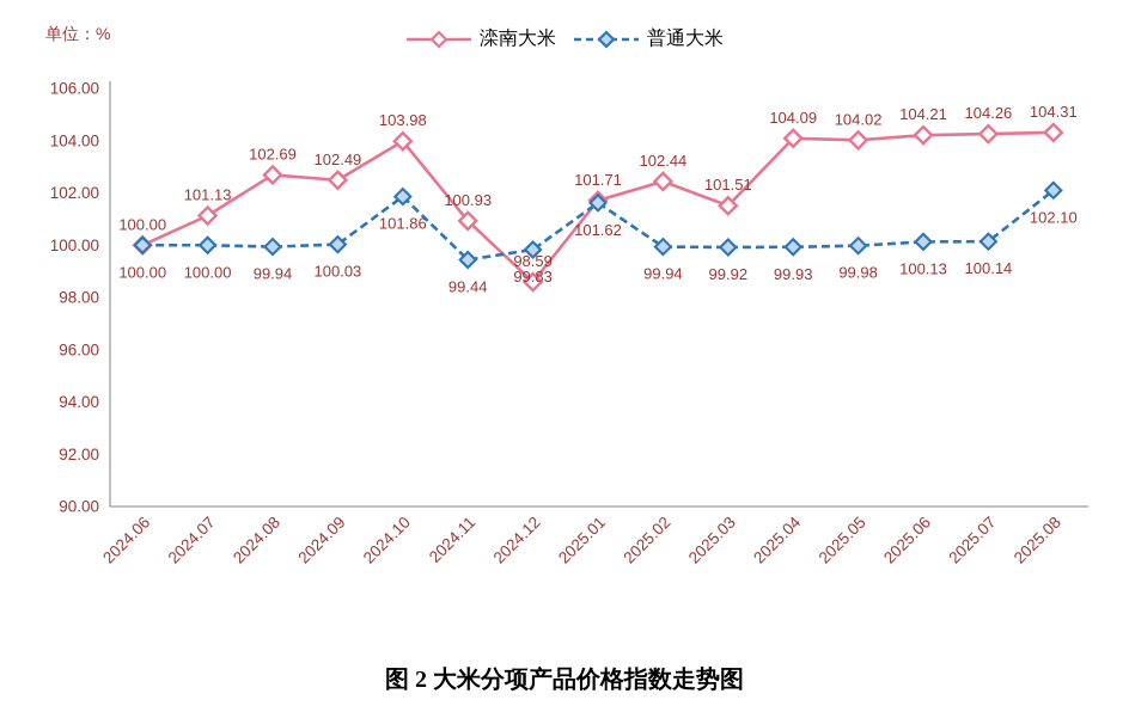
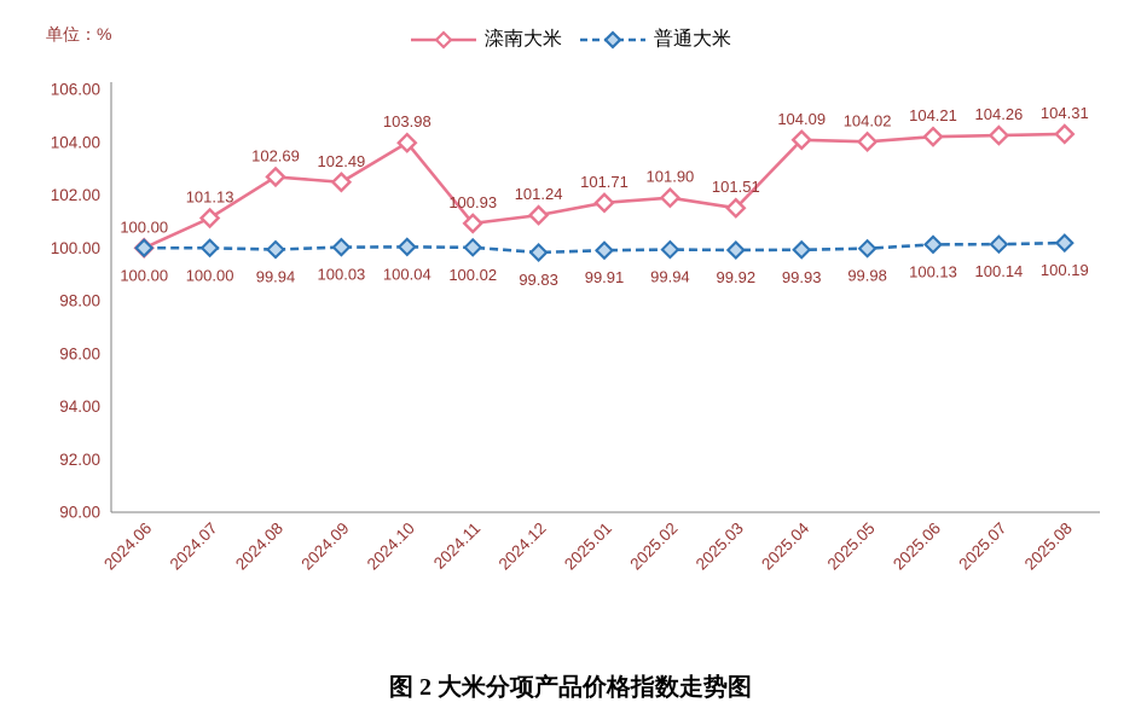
普通大米/2024.10: 101.86 -> 100.04
普通大米/2024.11: 99.44 -> 100.02
滦南大米/2024.12: 98.59 -> 101.24
普通大米/2025.01: 101.62 -> 99.91
滦南大米/2025.02: 102.44 -> 101.90
普通大米/2025.08: 102.10 -> 100.19
